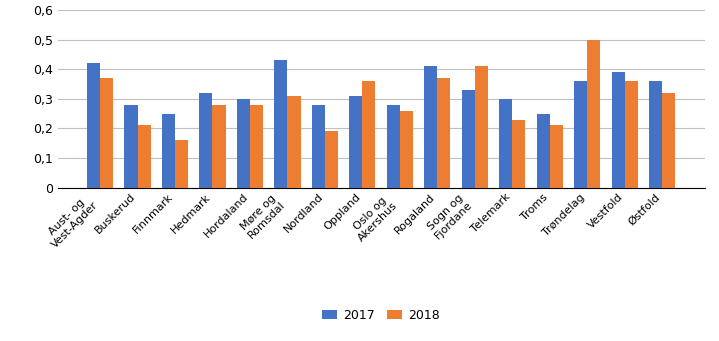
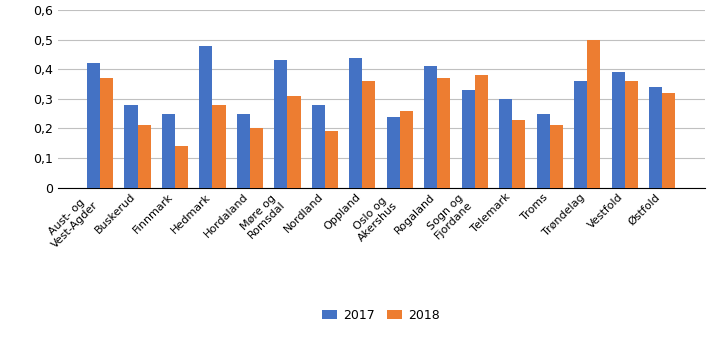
2018/Finnmark: 0,16 -> 0,14
2017/Hedmark: 0,32 -> 0,48
2017/Hordaland: 0,30 -> 0,25
2018/Hordaland: 0,28 -> 0,20
2017/Oppland: 0,31 -> 0,44
2017/Oslo og Akershus: 0,28 -> 0,24
2018/Sogn og Fjordane: 0,41 -> 0,38
2017/Østfold: 0,36 -> 0,34
